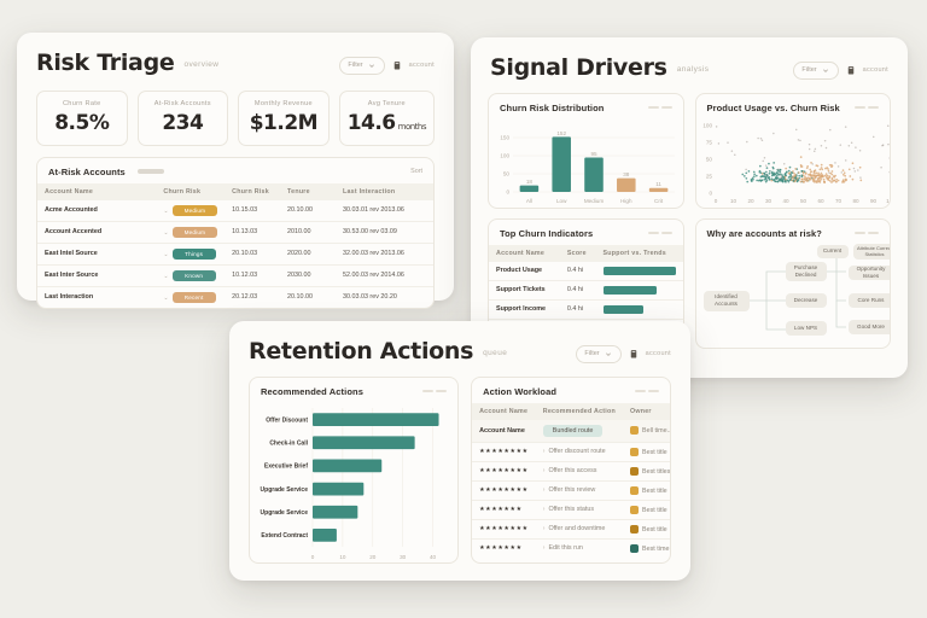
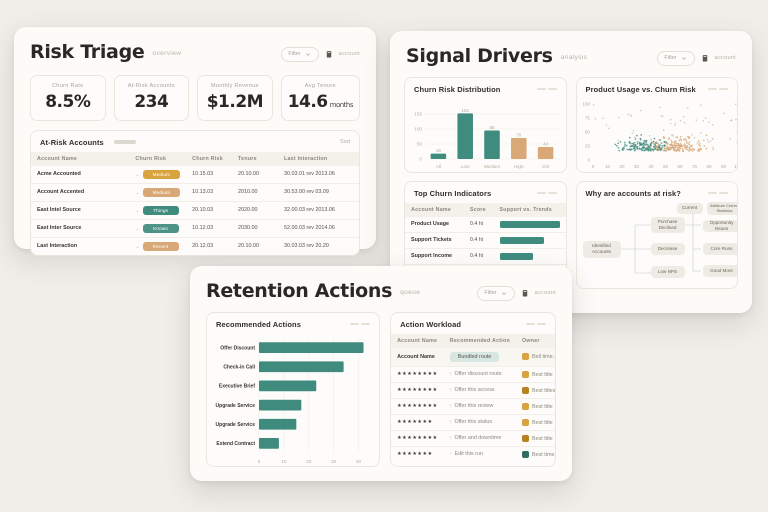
Churn Risk Distribution/High: 38 -> 70
Churn Risk Distribution/Crit: 11 -> 40
